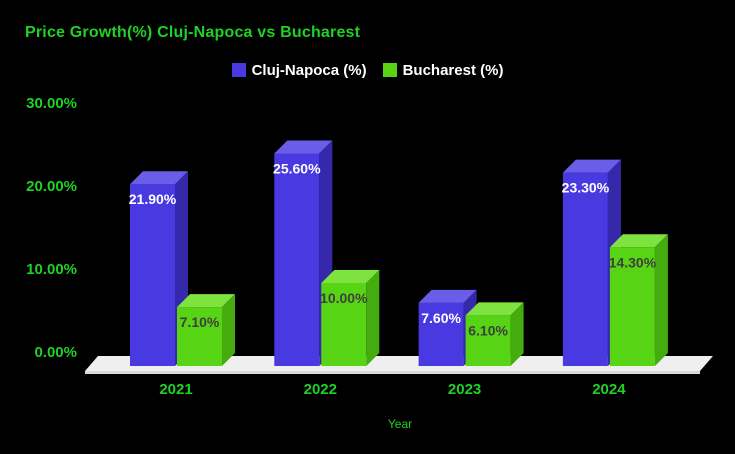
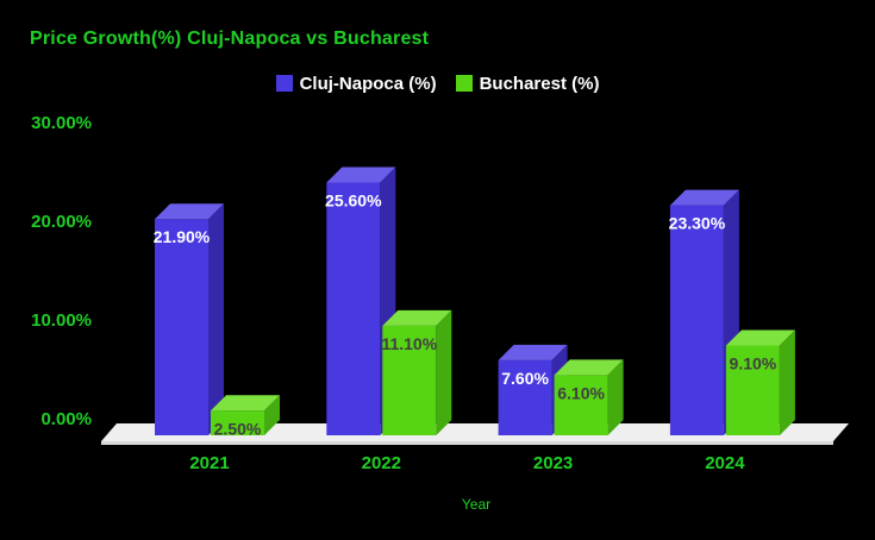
Bucharest (%)/2021: 7.10% -> 2.50%
Bucharest (%)/2022: 10.00% -> 11.10%
Bucharest (%)/2024: 14.30% -> 9.10%
